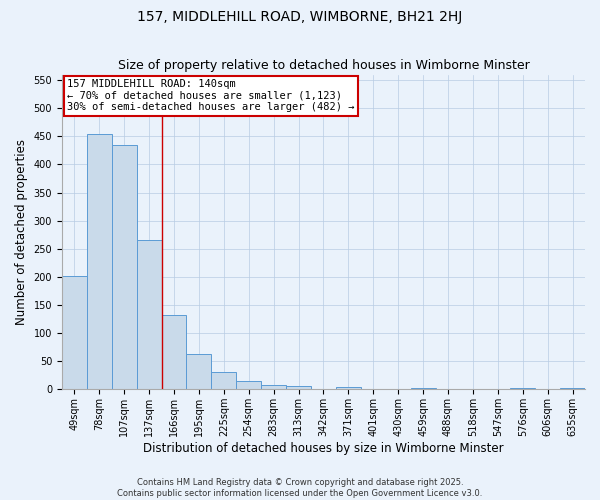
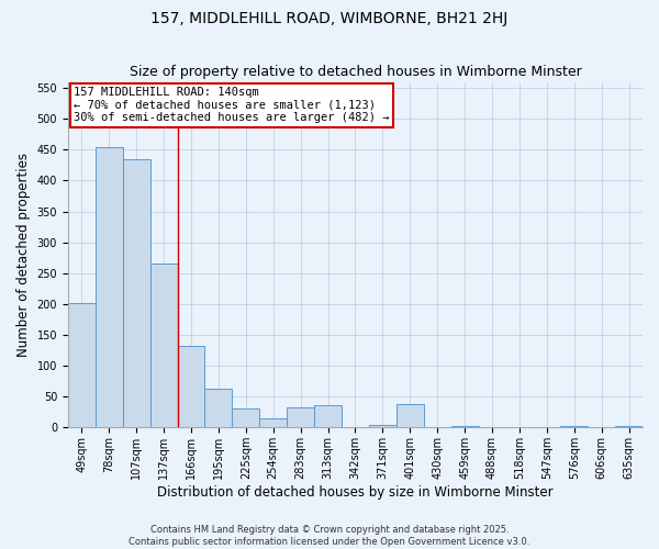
283sqm: 7 -> 32
313sqm: 5 -> 36
401sqm: 1 -> 38
